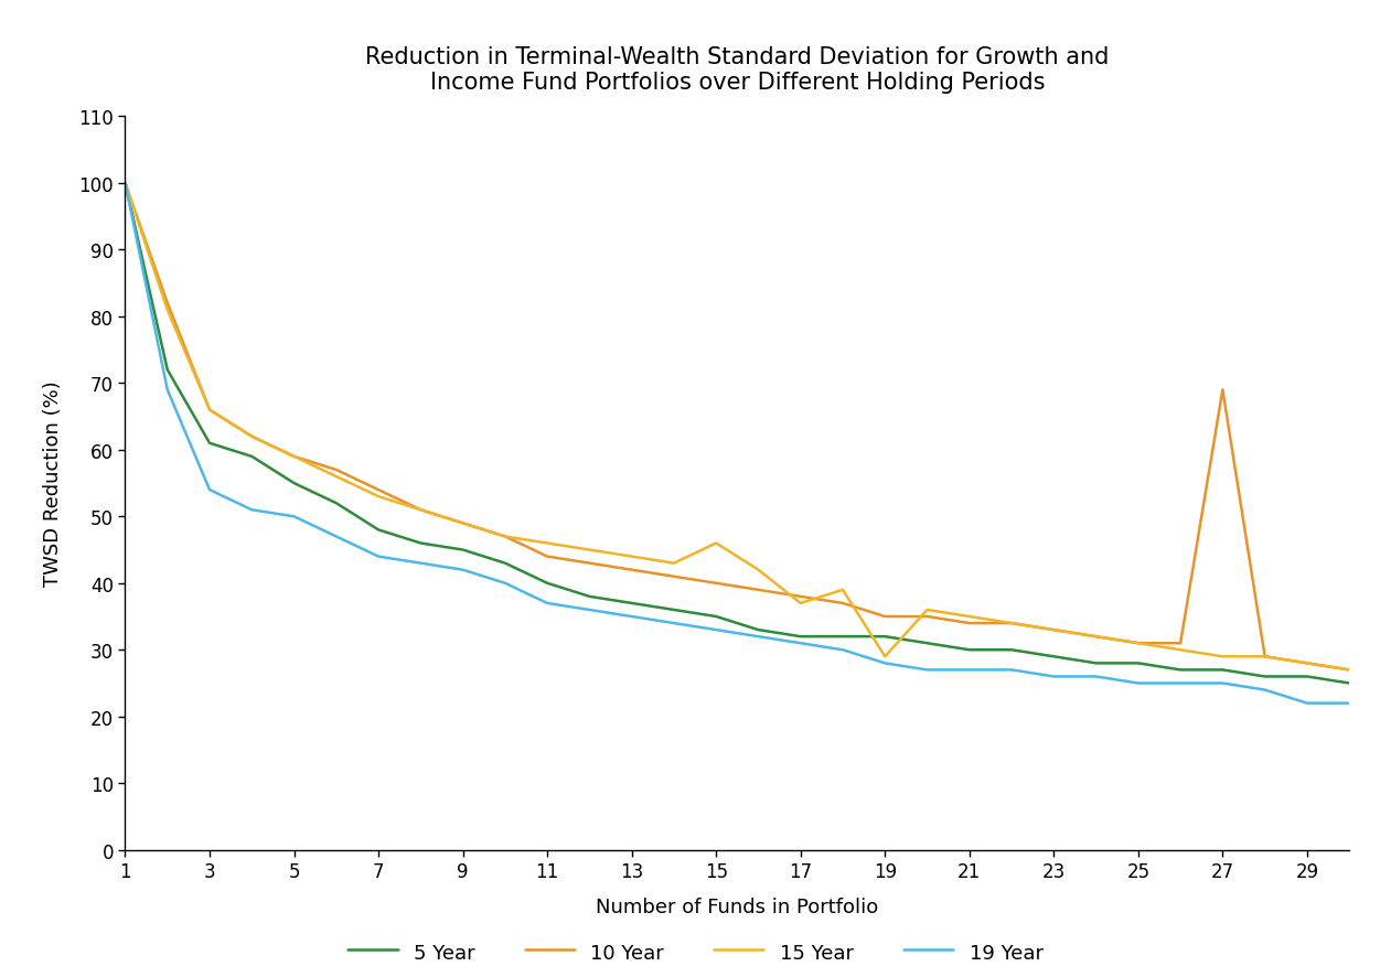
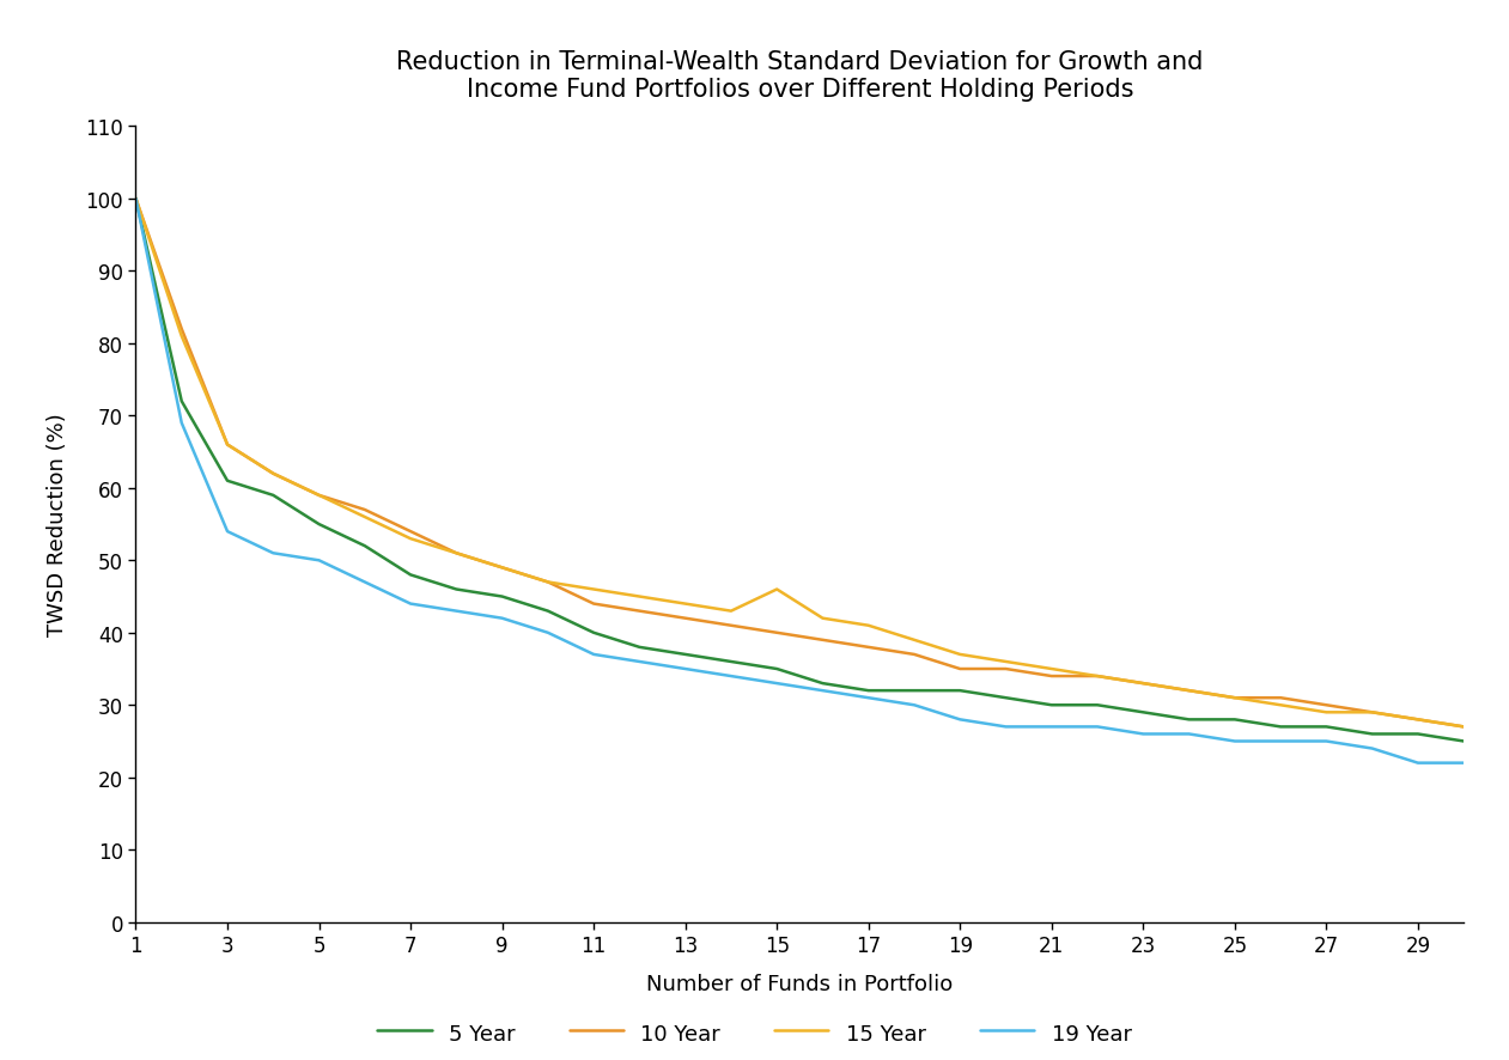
15 Year/17: 37 -> 41
15 Year/19: 29 -> 37
10 Year/27: 69 -> 30
